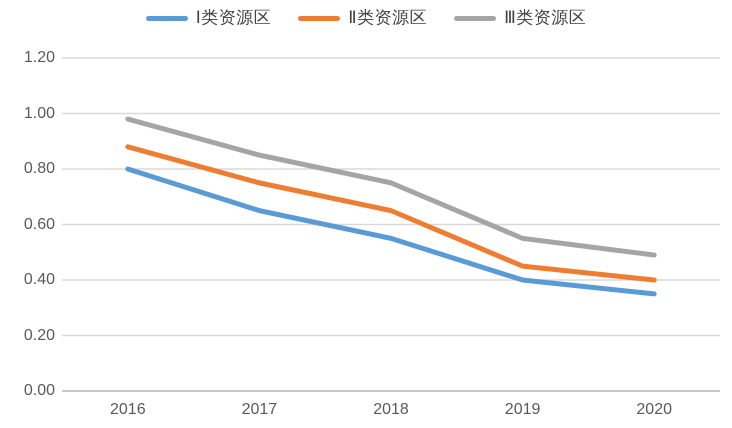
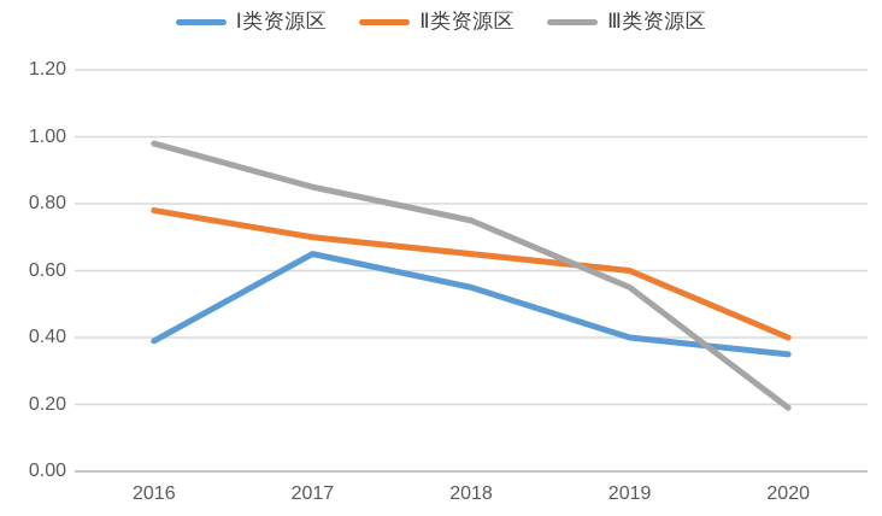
Ⅰ类资源区/2016: 0.80 -> 0.39
Ⅱ类资源区/2016: 0.88 -> 0.78
Ⅱ类资源区/2017: 0.75 -> 0.70
Ⅱ类资源区/2019: 0.45 -> 0.60
Ⅲ类资源区/2020: 0.49 -> 0.19
